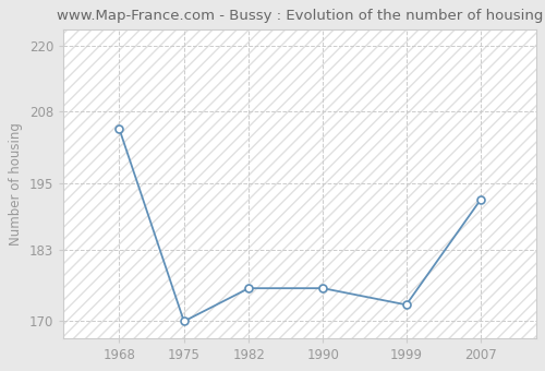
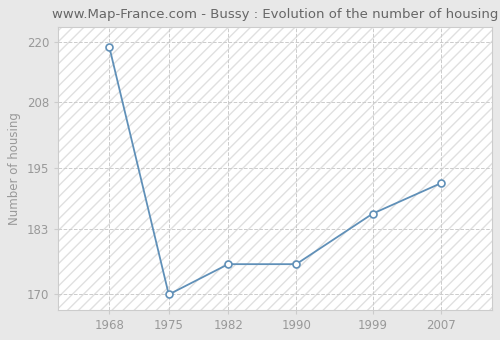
1968: 205 -> 219
1999: 173 -> 186
